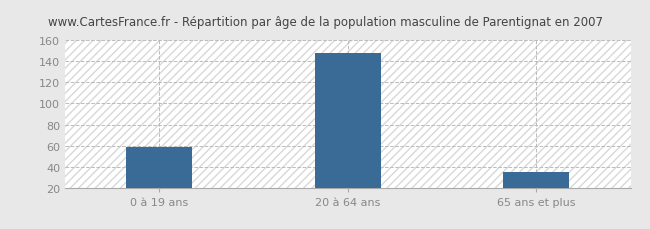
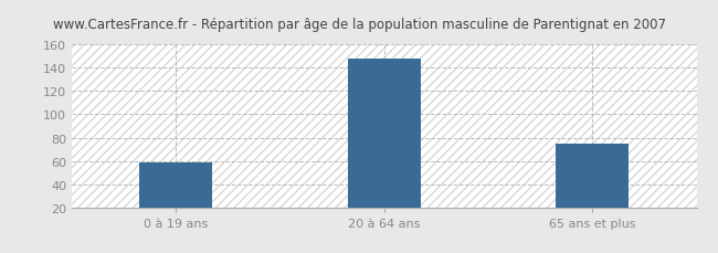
65 ans et plus: 35 -> 75
